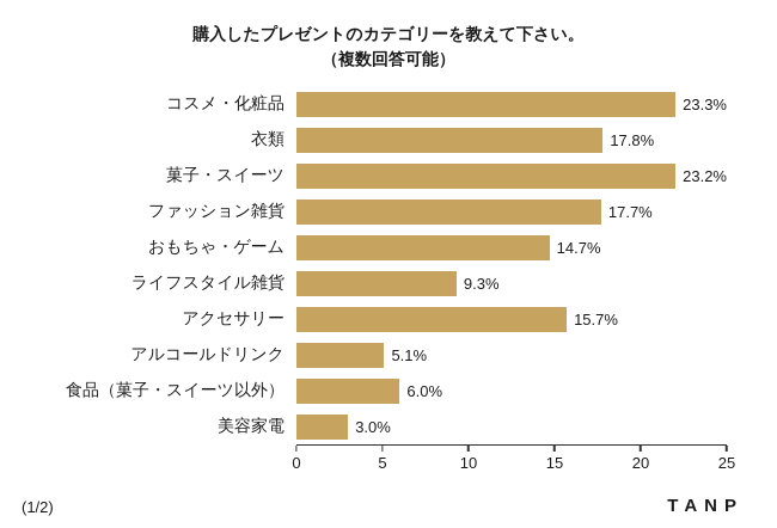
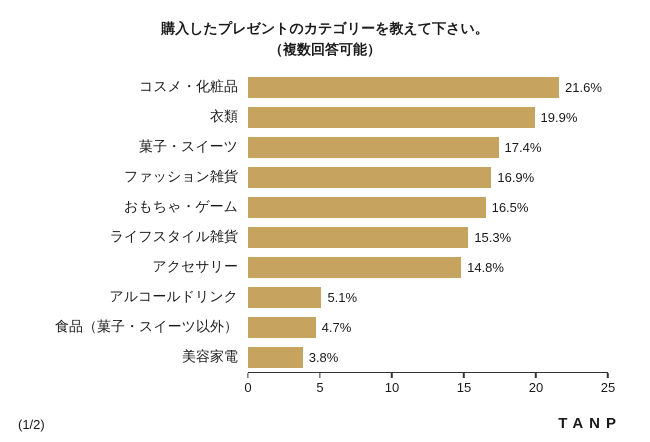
コスメ・化粧品: 23.3% -> 21.6%
衣類: 17.8% -> 19.9%
菓子・スイーツ: 23.2% -> 17.4%
ファッション雑貨: 17.7% -> 16.9%
おもちゃ・ゲーム: 14.7% -> 16.5%
ライフスタイル雑貨: 9.3% -> 15.3%
アクセサリー: 15.7% -> 14.8%
食品（菓子・スイーツ以外）: 6.0% -> 4.7%
美容家電: 3.0% -> 3.8%
